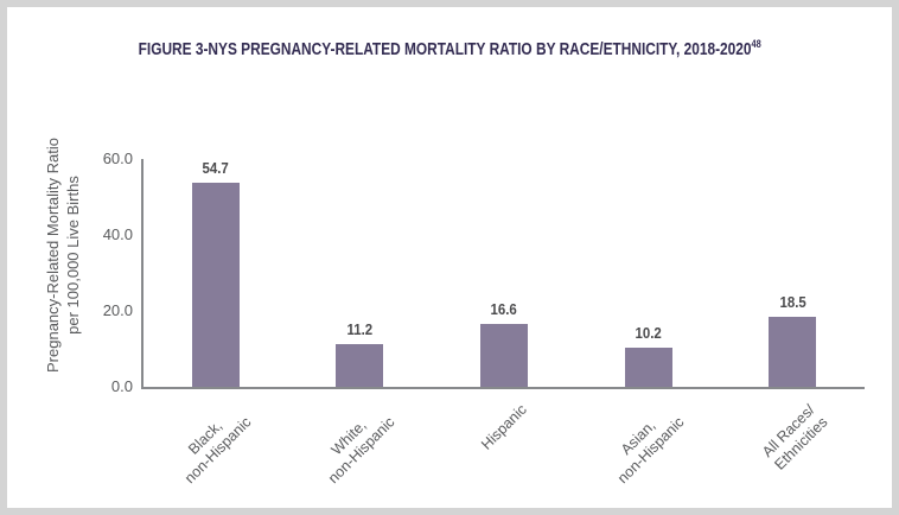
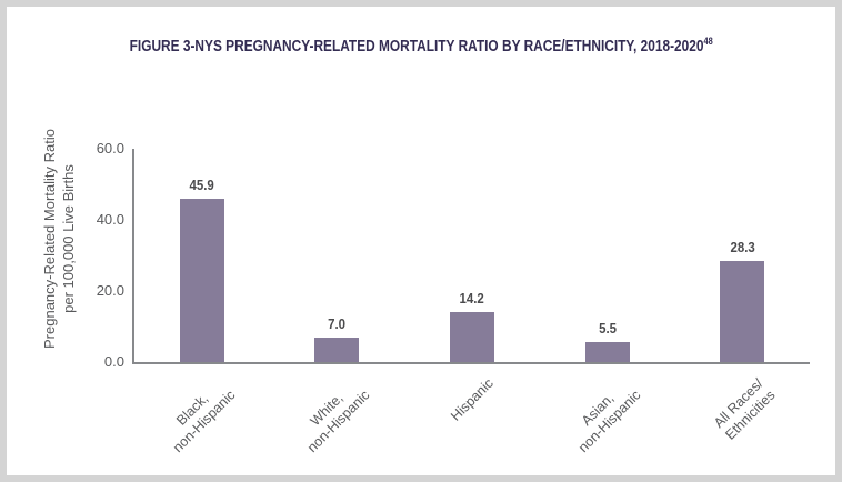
Black, non-Hispanic: 54.7 -> 45.9
White, non-Hispanic: 11.2 -> 7.0
Hispanic: 16.6 -> 14.2
Asian, non-Hispanic: 10.2 -> 5.5
All Races/ Ethnicities: 18.5 -> 28.3
